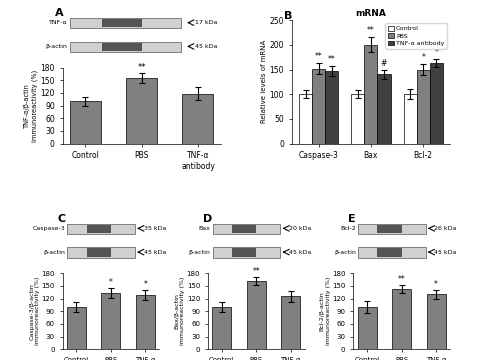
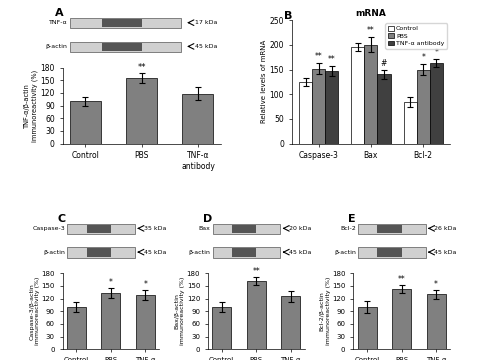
mRNA/Control/Caspase-3: 101 -> 125
mRNA/Control/Bax: 101 -> 195
mRNA/Control/Bcl-2: 100 -> 85
